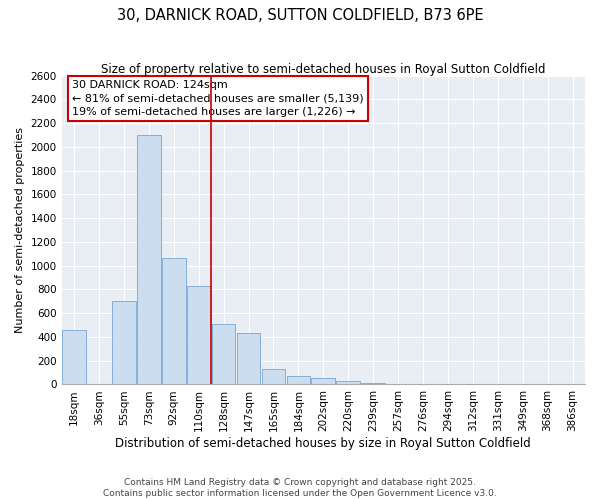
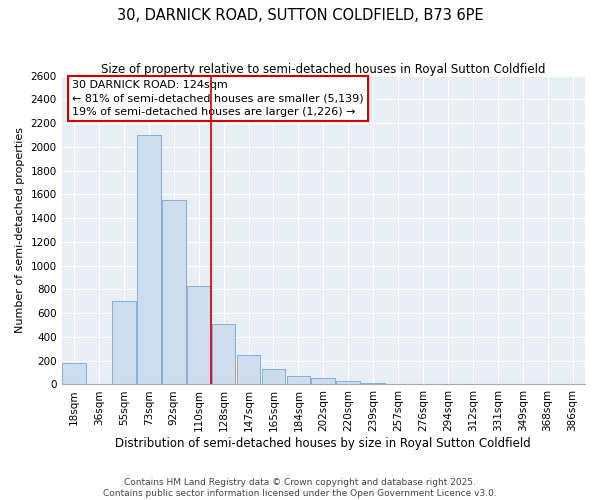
18sqm: 460 -> 180
92sqm: 1060 -> 1550
147sqm: 430 -> 250
